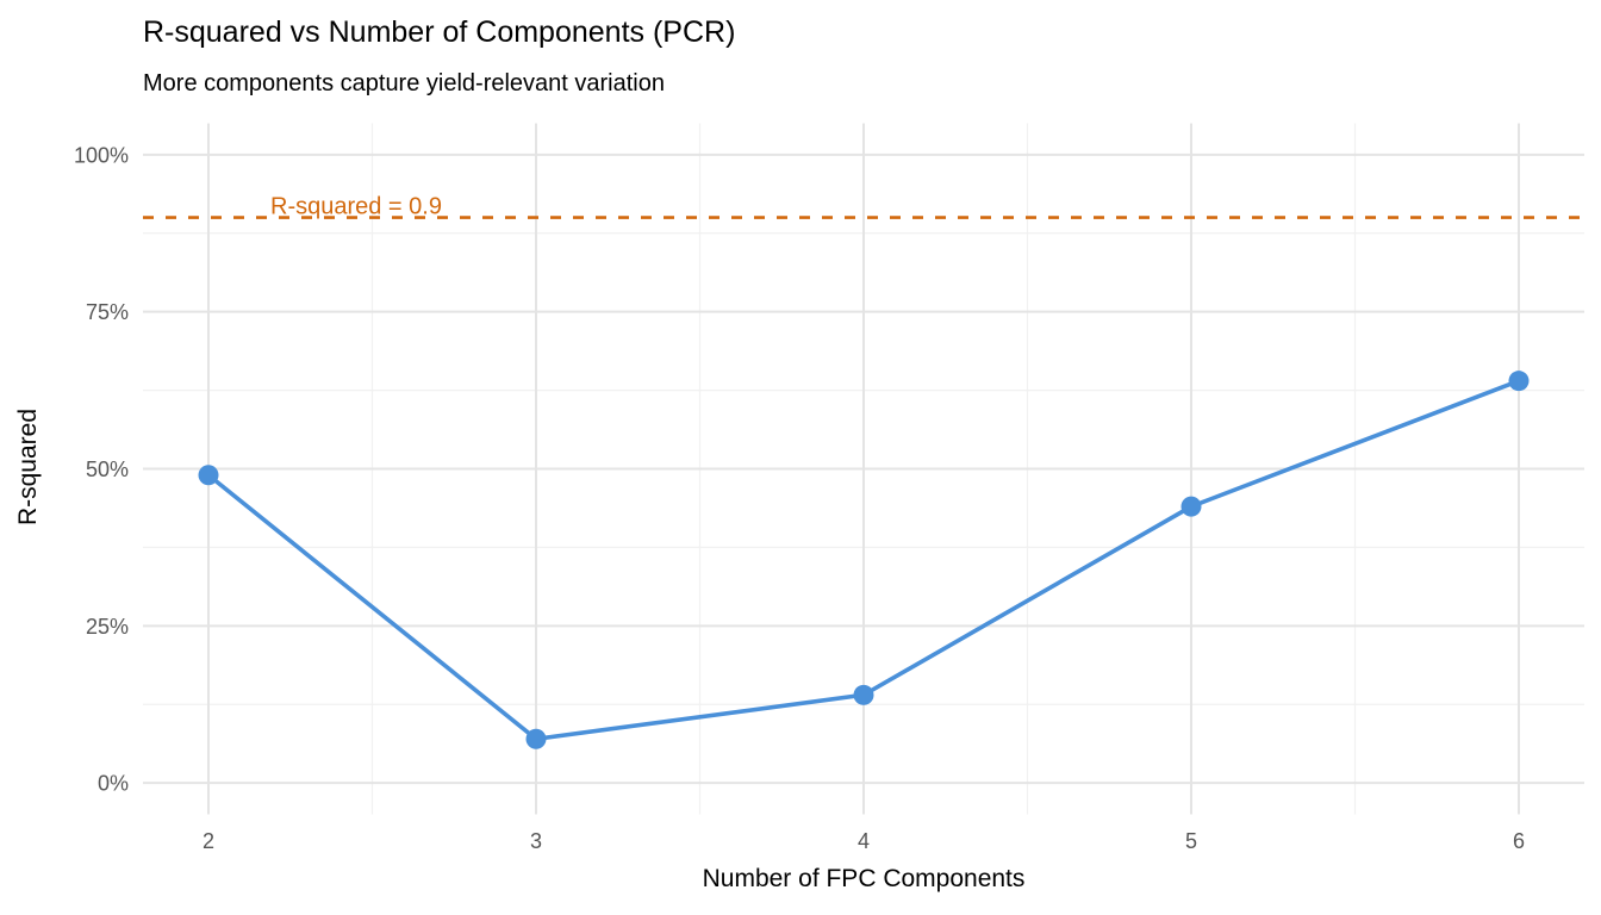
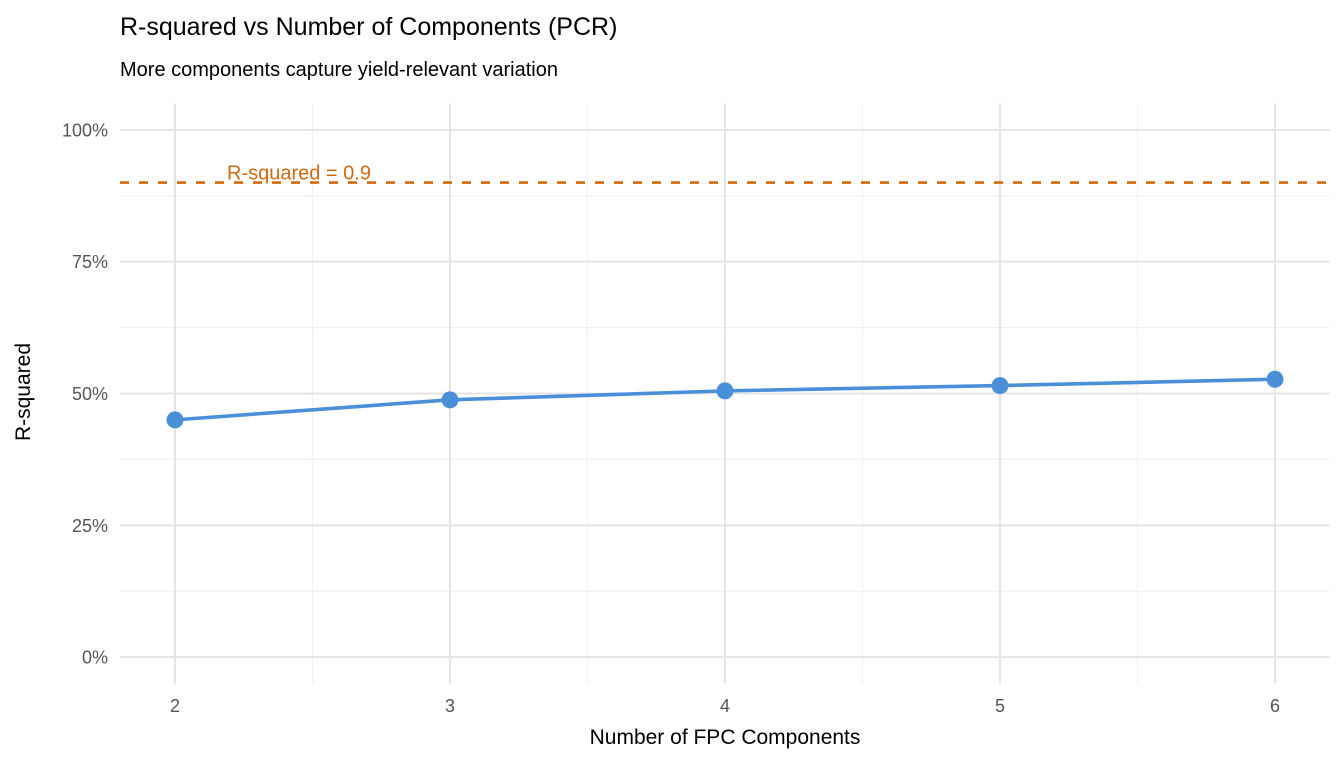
2: 49% -> 45%
3: 7% -> 49%
4: 14% -> 51%
5: 44% -> 52%
6: 64% -> 53%
